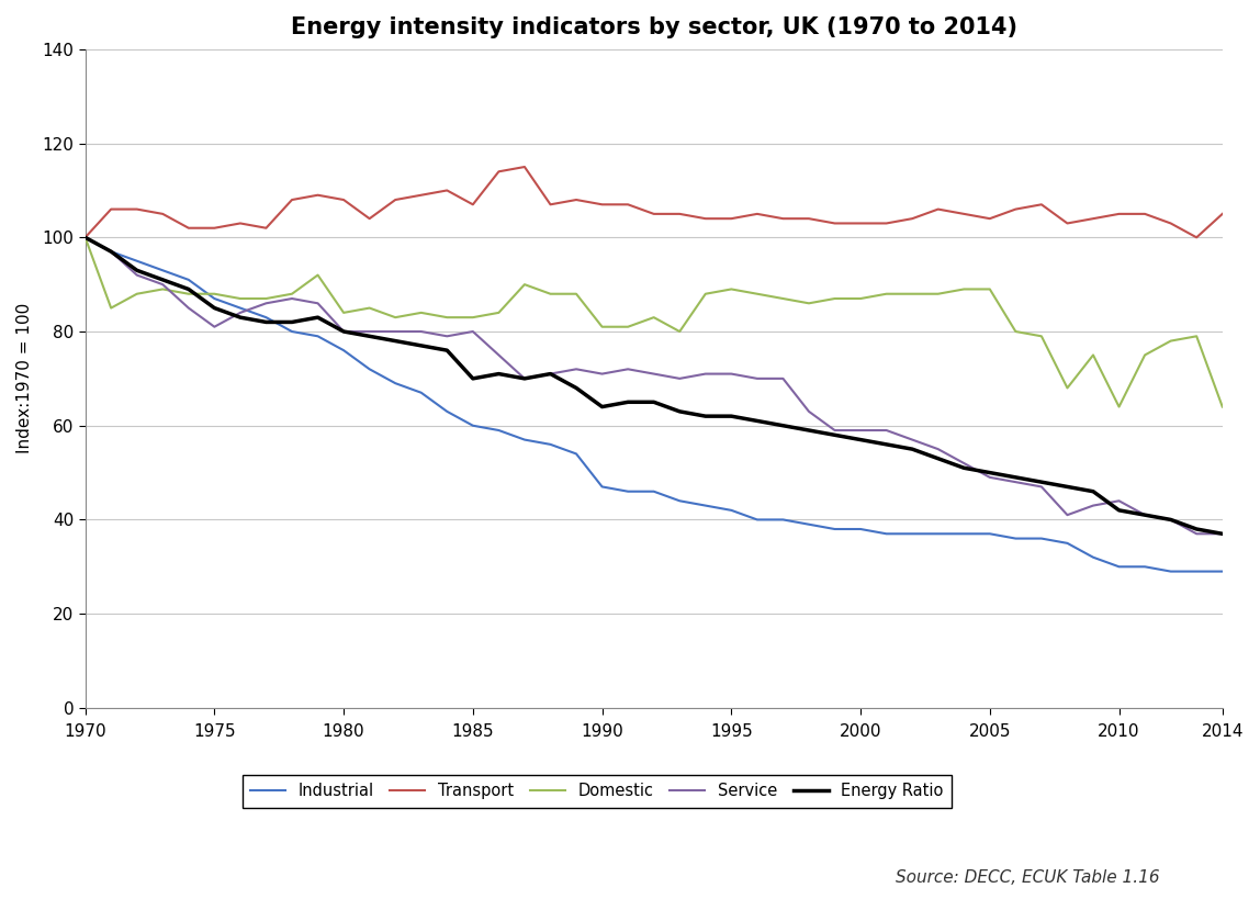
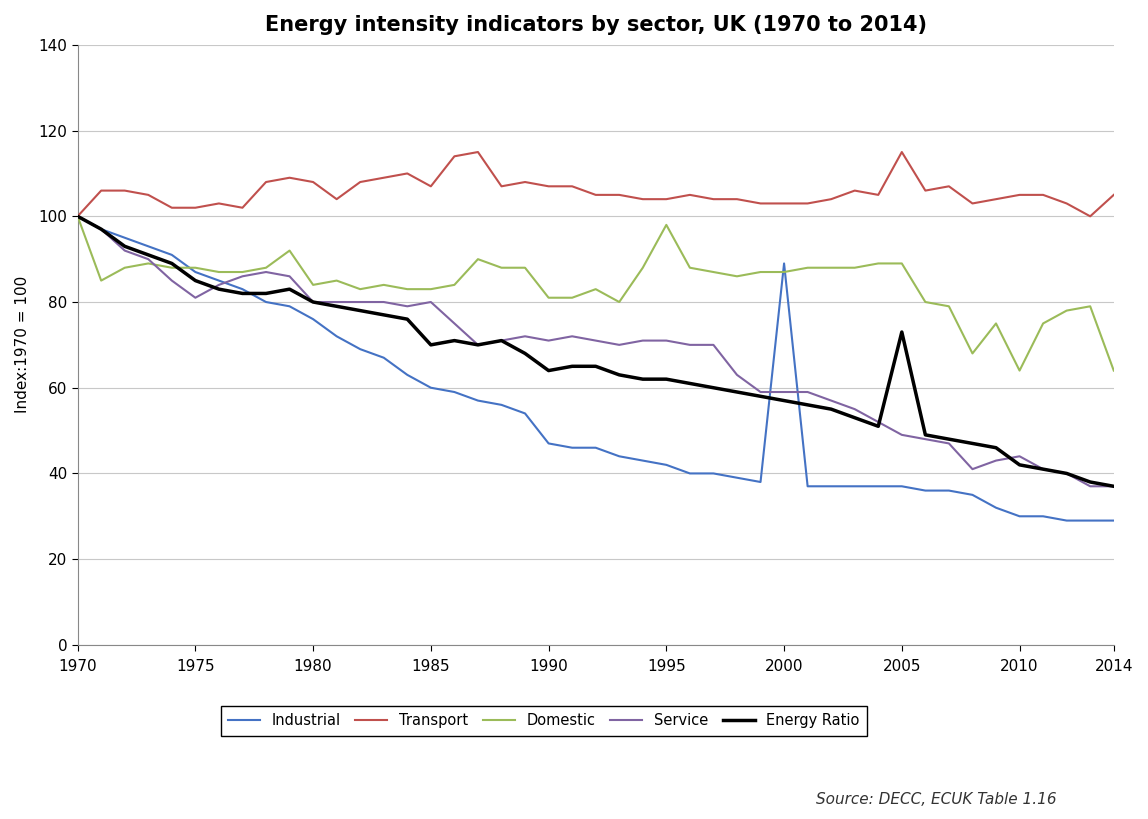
Domestic/1995: 89 -> 98
Industrial/2000: 38 -> 89
Transport/2005: 104 -> 115
Energy Ratio/2005: 50 -> 73
